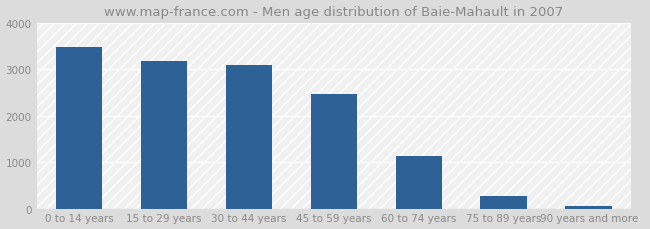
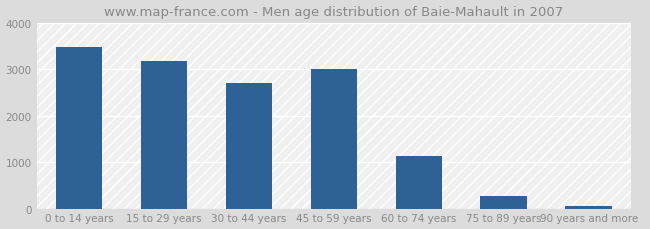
30 to 44 years: 3090 -> 2700
45 to 59 years: 2460 -> 3000
